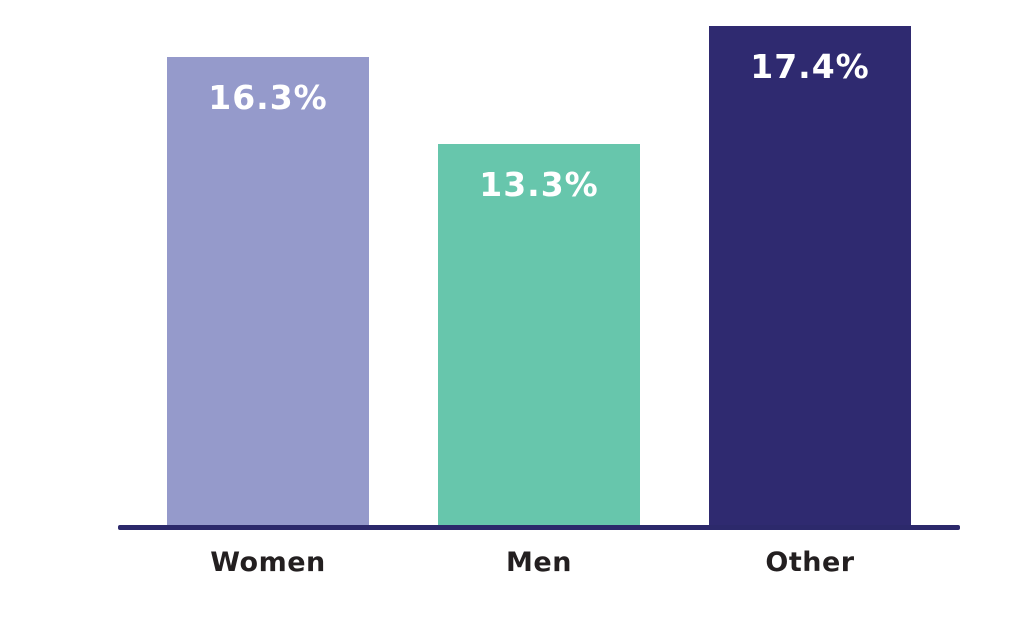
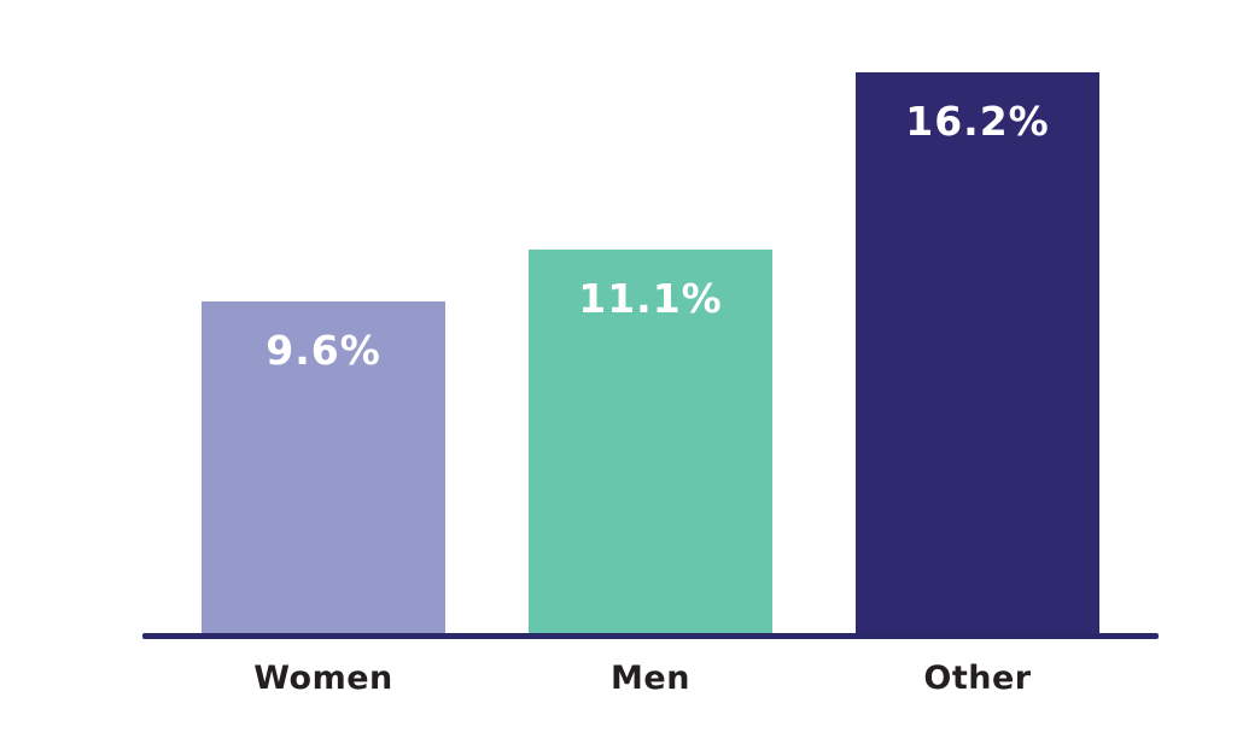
Women: 16.3% -> 9.6%
Men: 13.3% -> 11.1%
Other: 17.4% -> 16.2%
